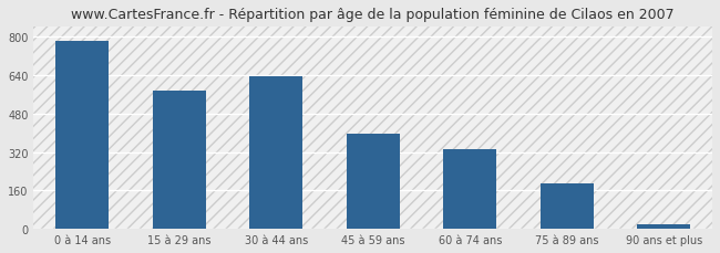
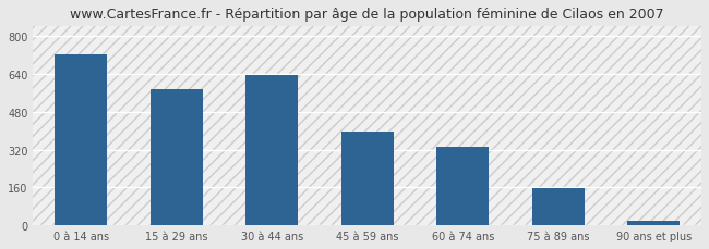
0 à 14 ans: 780 -> 720
75 à 89 ans: 190 -> 155
